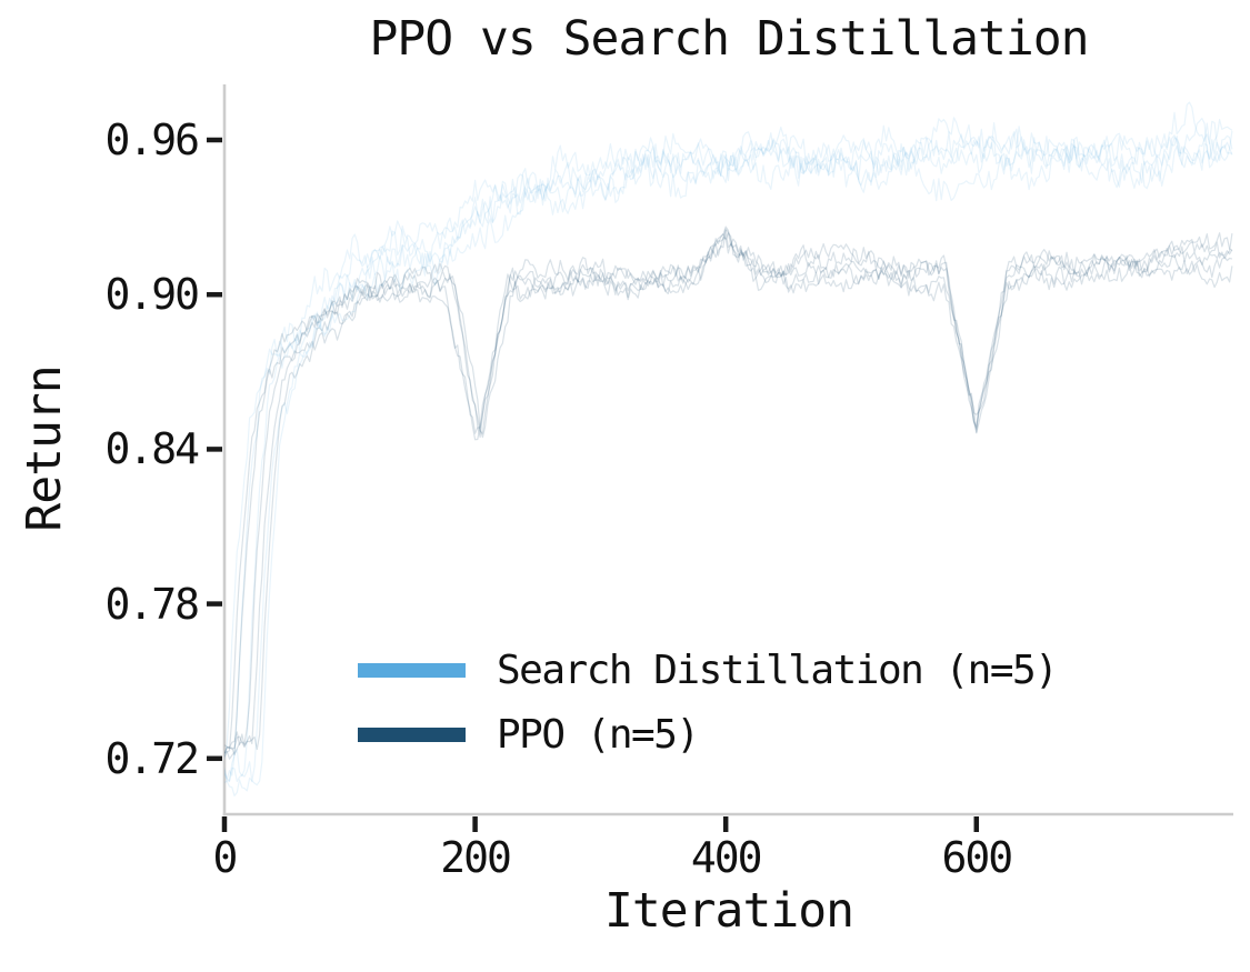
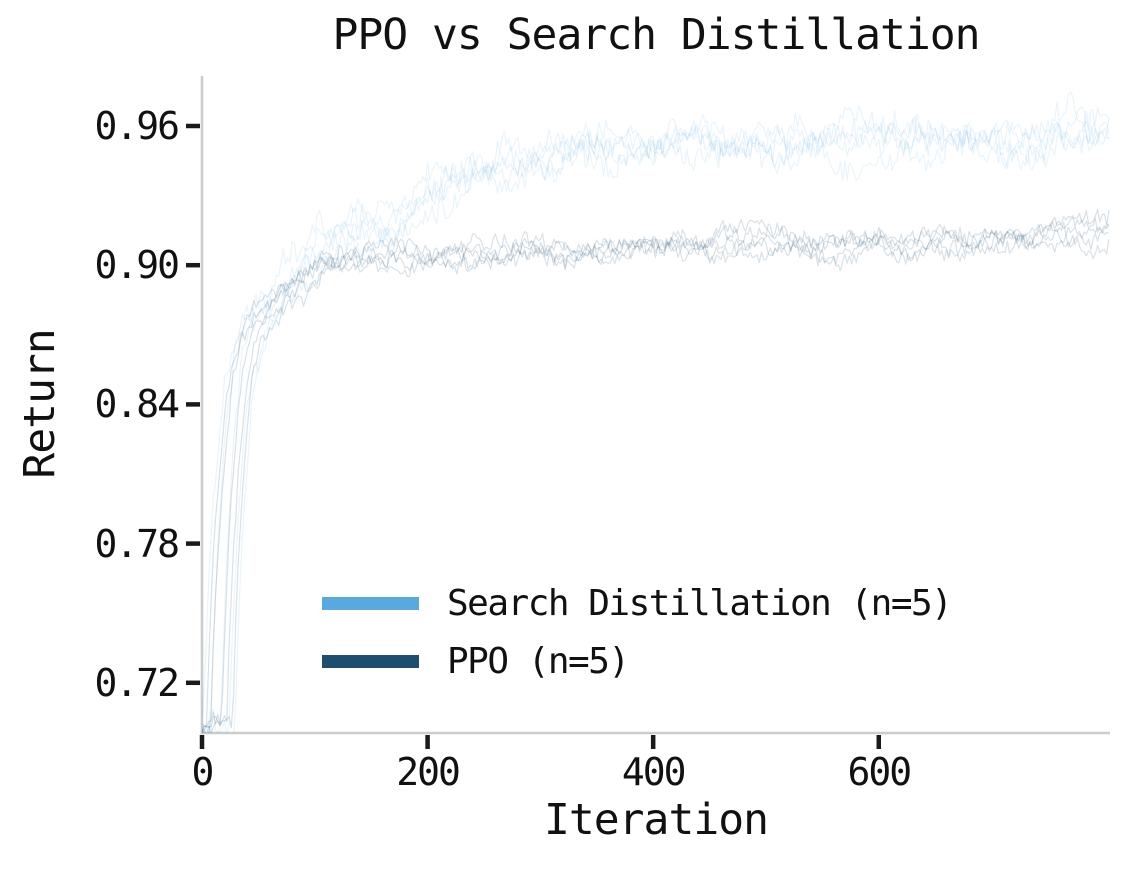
Search Distillation (n=5)/0: 0.715 -> 0.700
PPO (n=5)/0: 0.723 -> 0.700
PPO (n=5)/200: 0.846 -> 0.904
PPO (n=5)/400: 0.921 -> 0.907
PPO (n=5)/600: 0.847 -> 0.910
